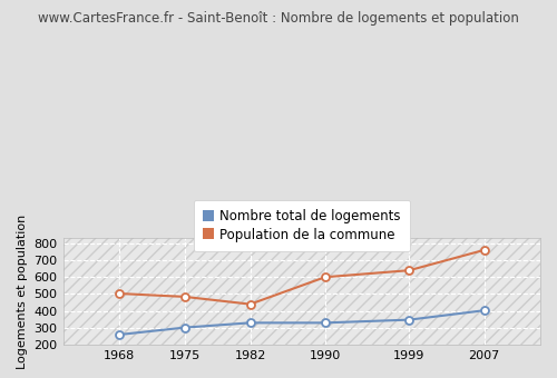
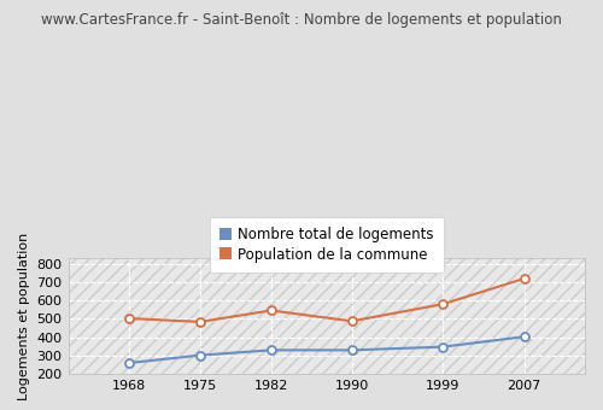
Population de la commune/1982: 440 -> 550
Population de la commune/1990: 600 -> 490
Population de la commune/1999: 640 -> 580
Population de la commune/2007: 760 -> 720
